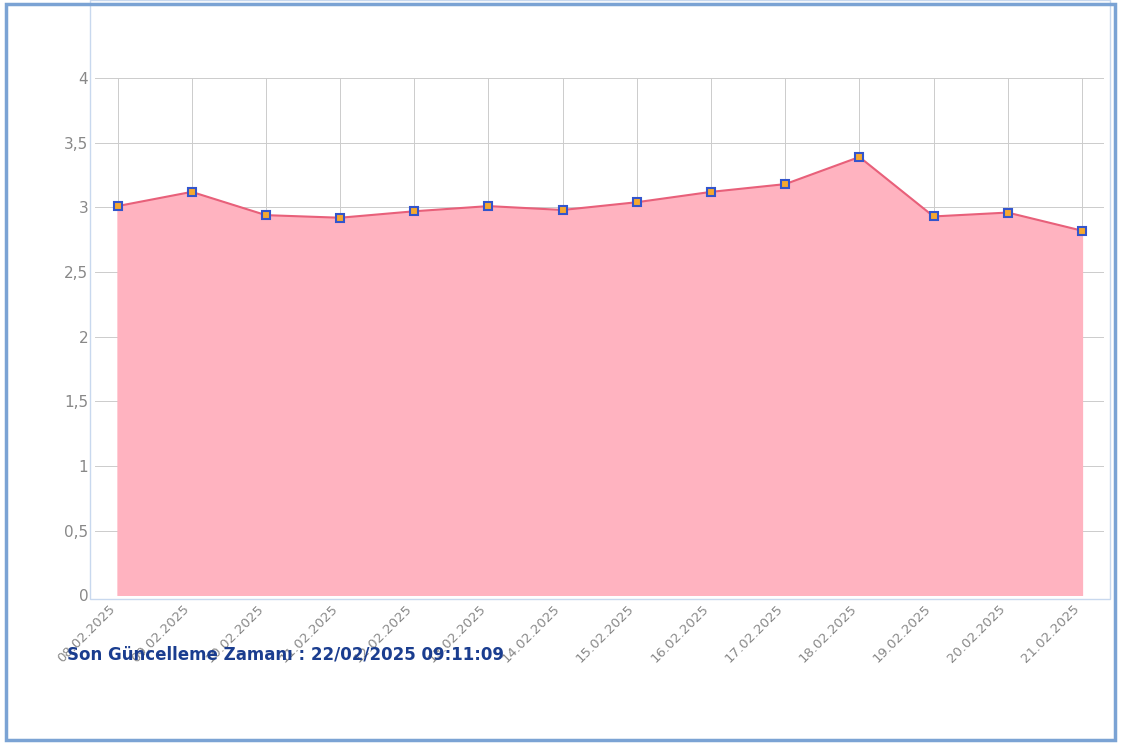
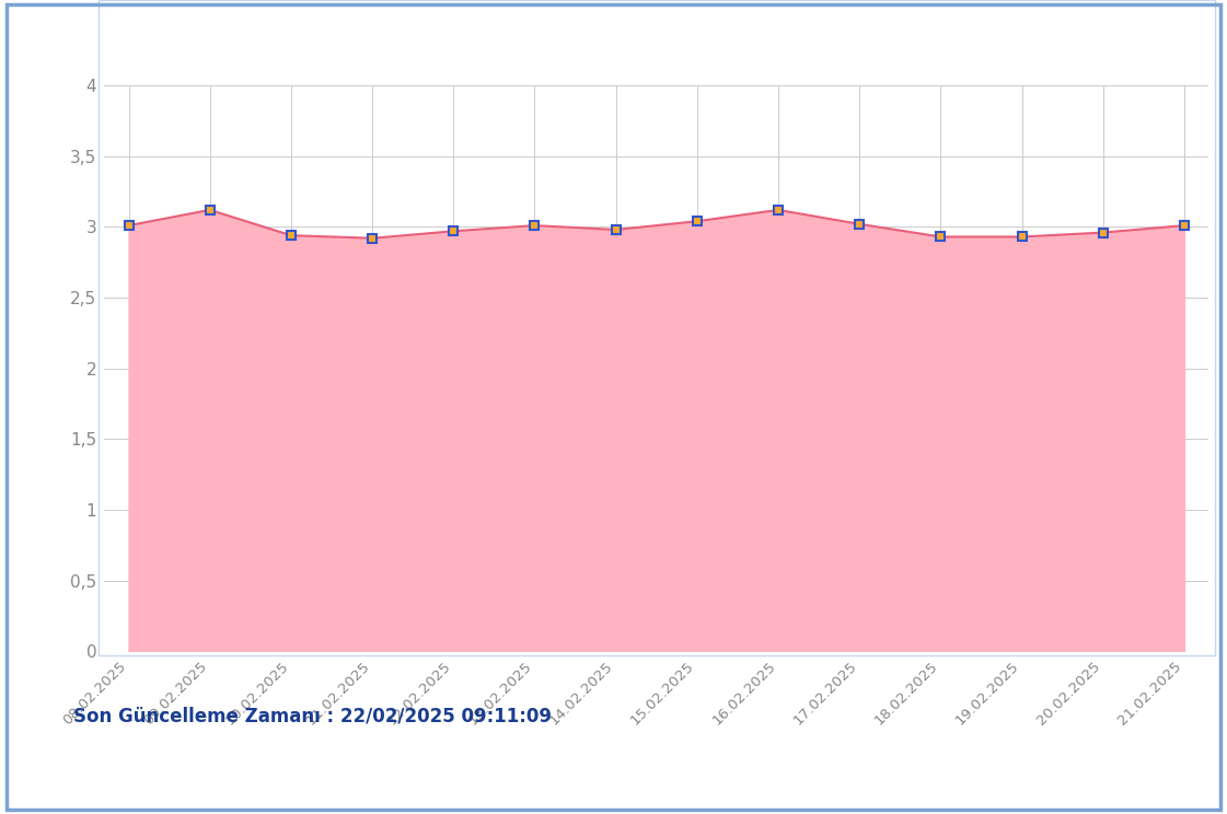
17.02.2025: 3,18 -> 3,02
18.02.2025: 3,39 -> 2,93
21.02.2025: 2,82 -> 3,01
